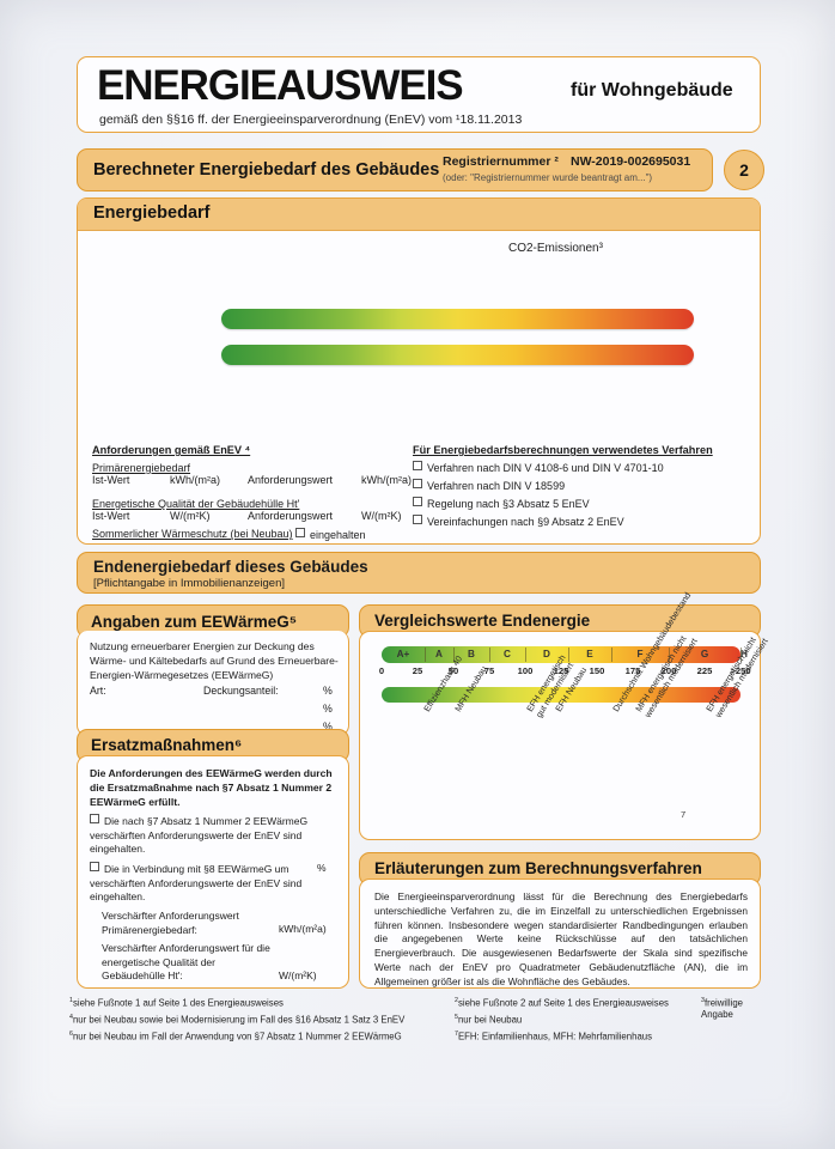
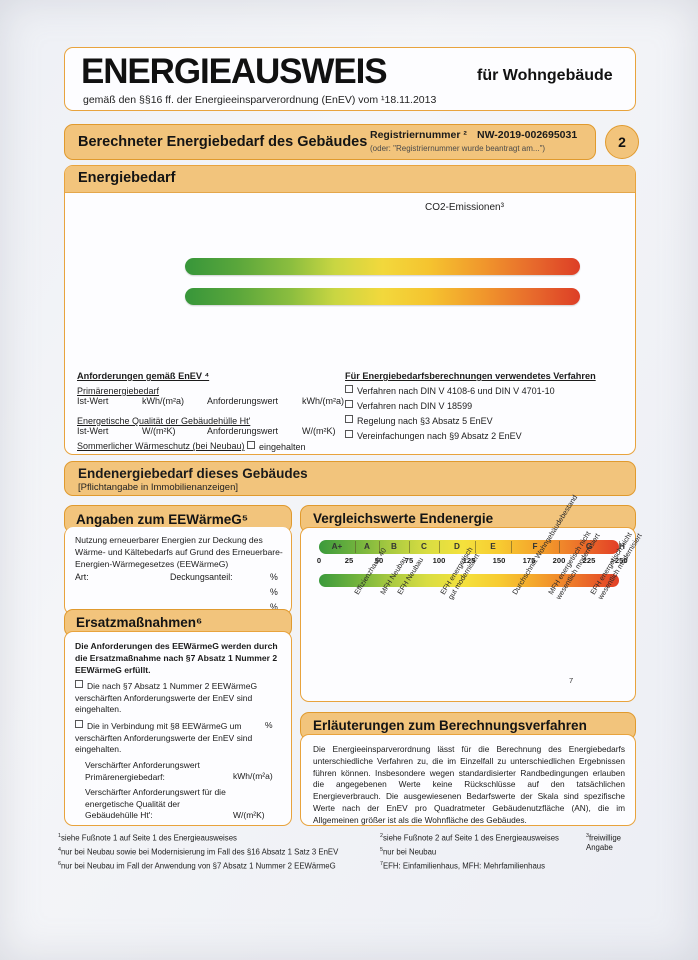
EFH Neubau: 120 -> 64
MFH energetisch nicht wesentlich modernisiert: 176 -> 190
